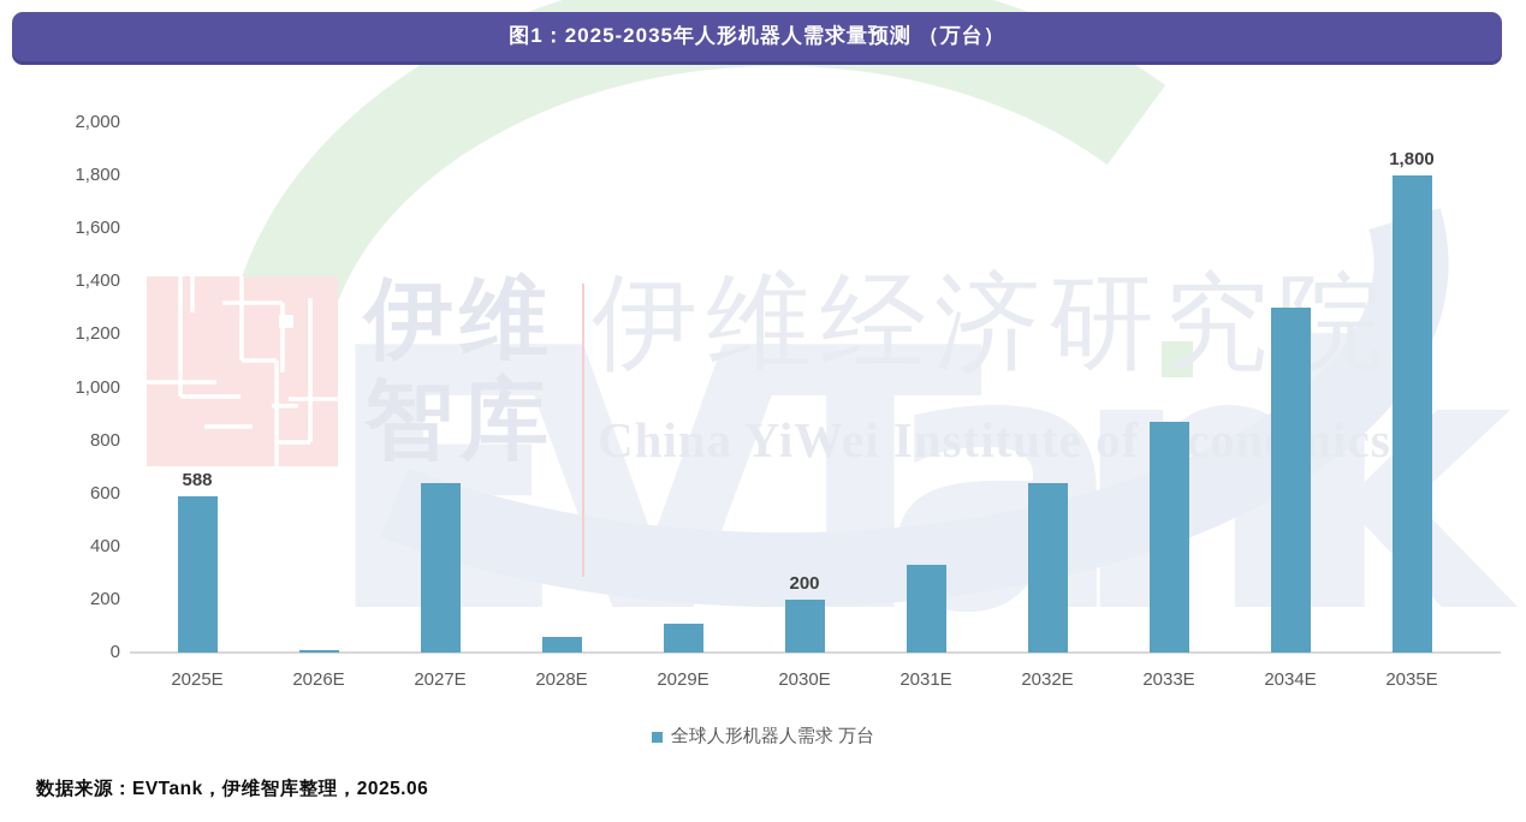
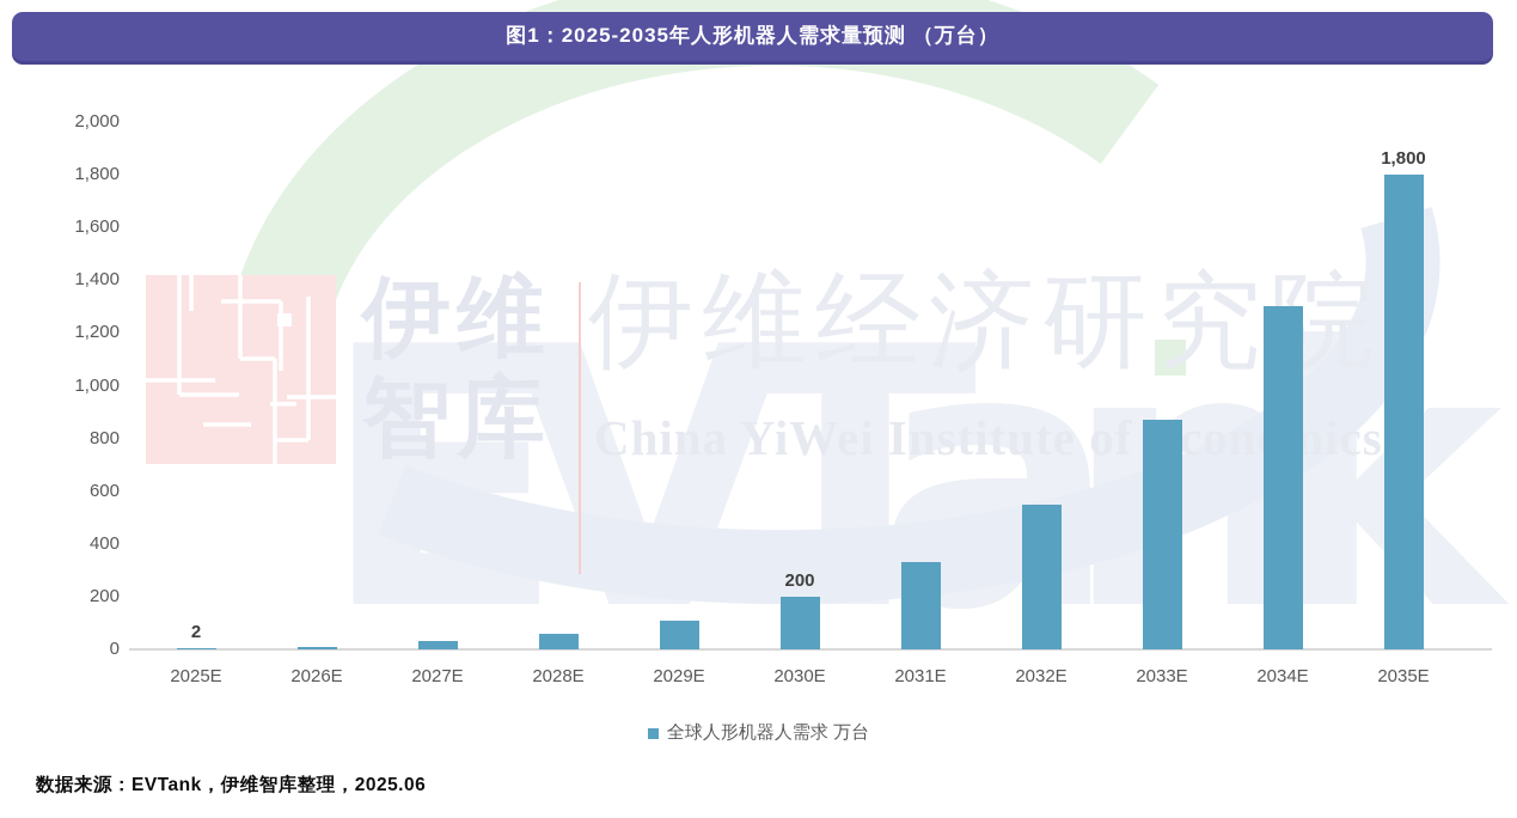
2025E: 588 -> 2
2027E: 640 -> 30
2032E: 640 -> 550
